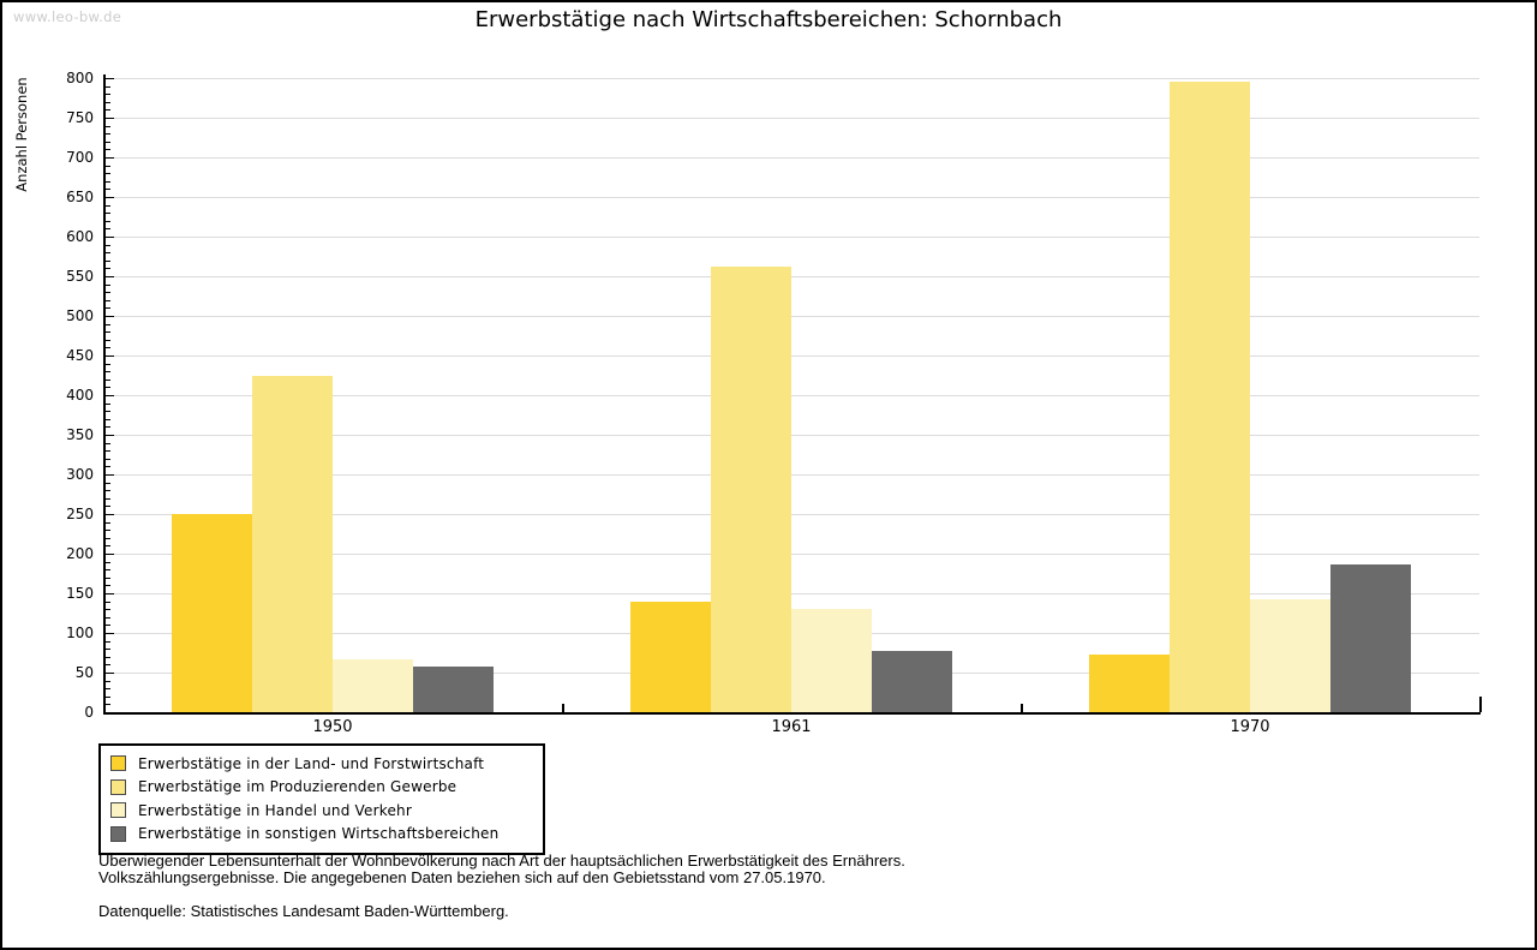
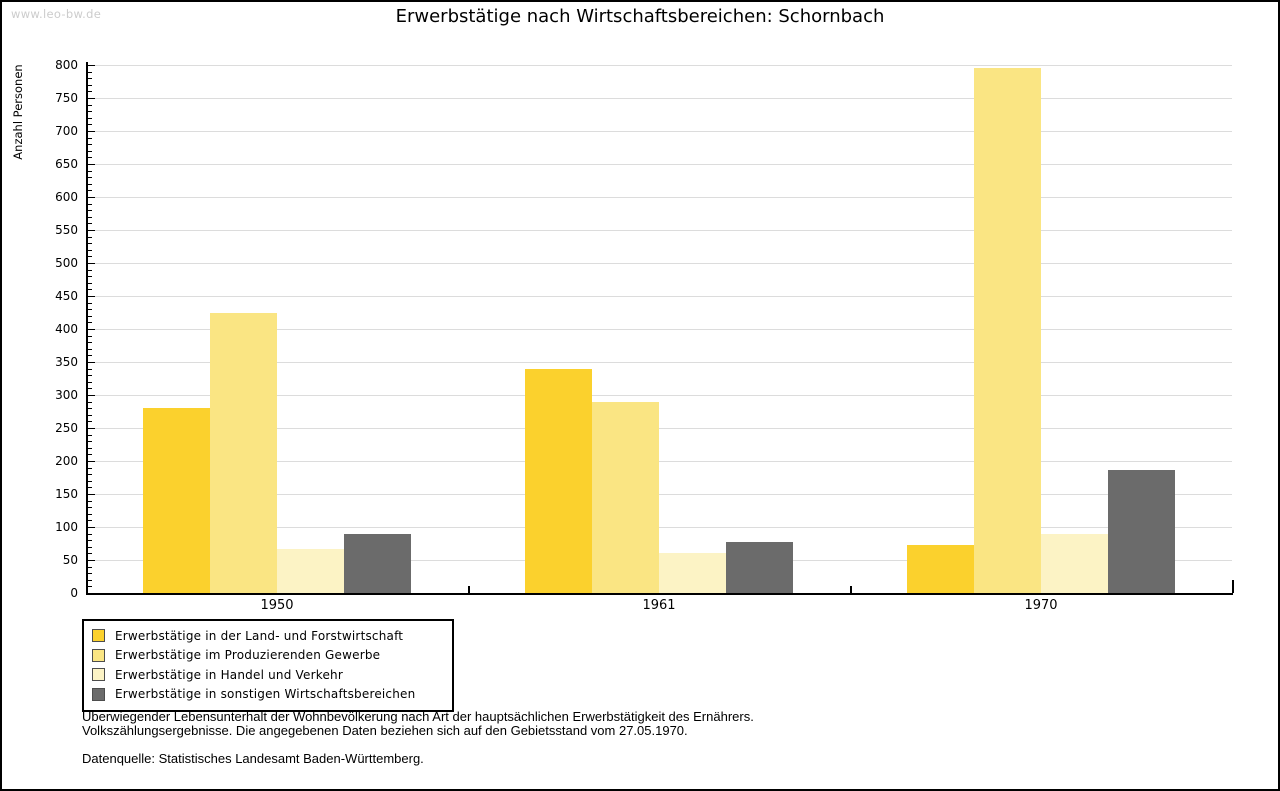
Erwerbstätige in der Land- und Forstwirtschaft/1950: 250 -> 280
Erwerbstätige in sonstigen Wirtschaftsbereichen/1950: 60 -> 90
Erwerbstätige in der Land- und Forstwirtschaft/1961: 140 -> 340
Erwerbstätige im Produzierenden Gewerbe/1961: 560 -> 290
Erwerbstätige in Handel und Verkehr/1961: 130 -> 60
Erwerbstätige in Handel und Verkehr/1970: 140 -> 90
